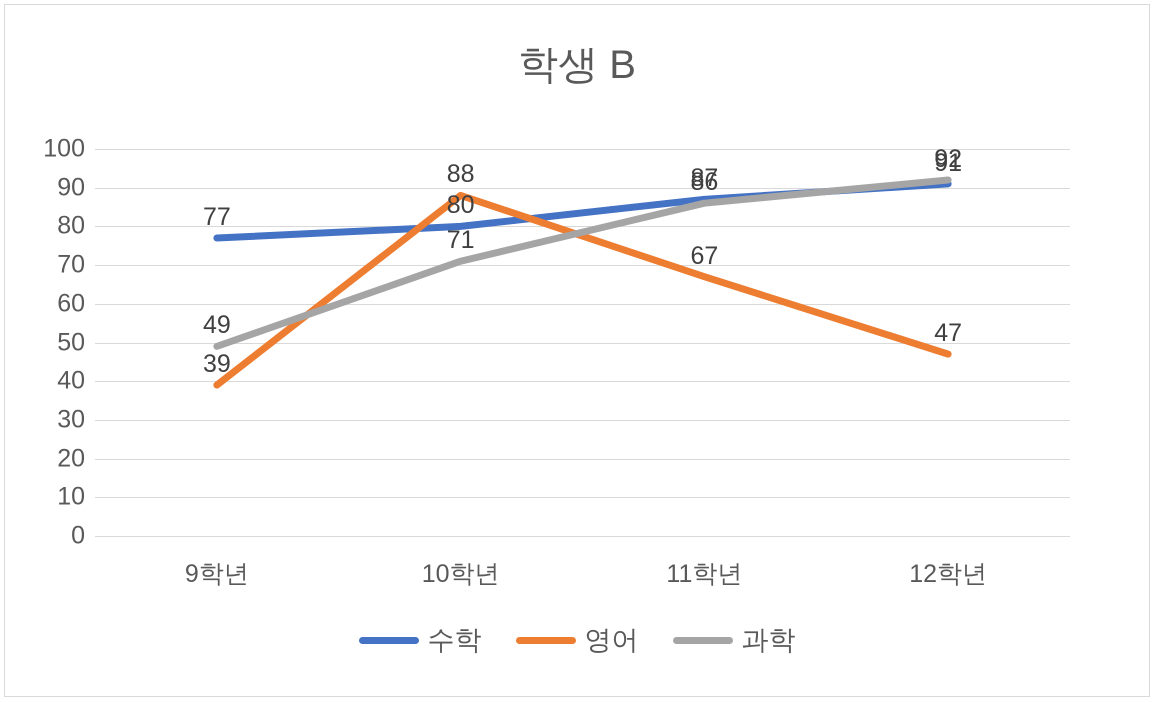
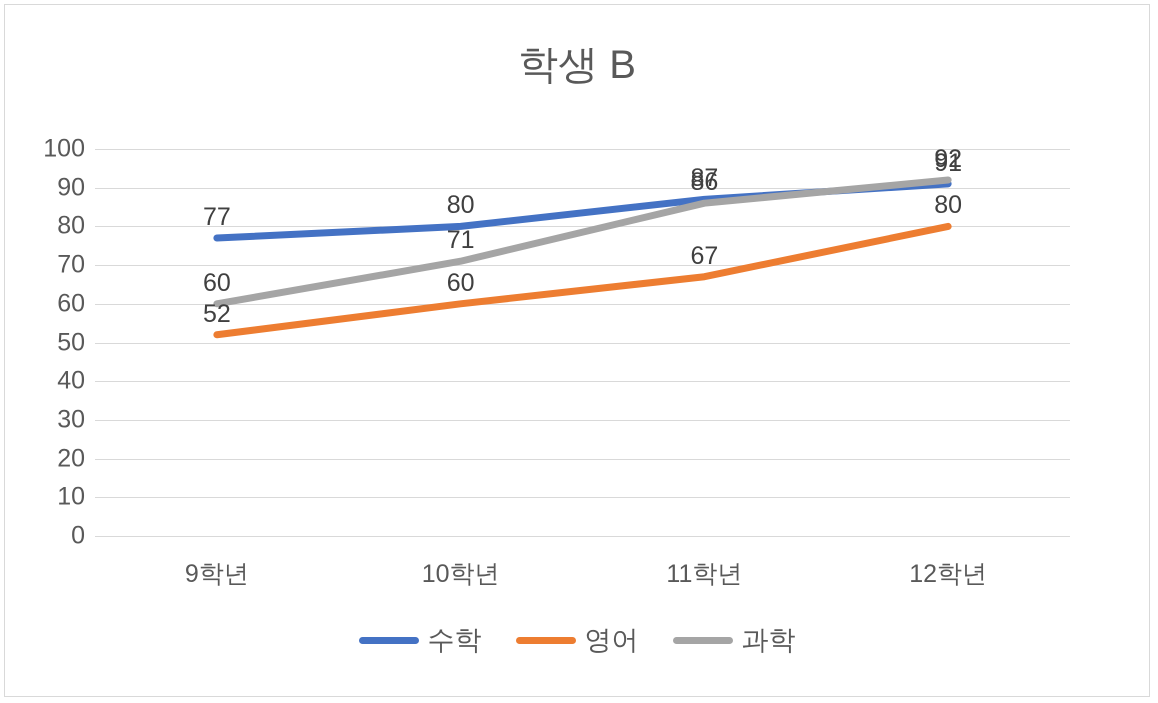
영어/9학년: 39 -> 52
과학/9학년: 49 -> 60
영어/10학년: 88 -> 60
영어/12학년: 47 -> 80
